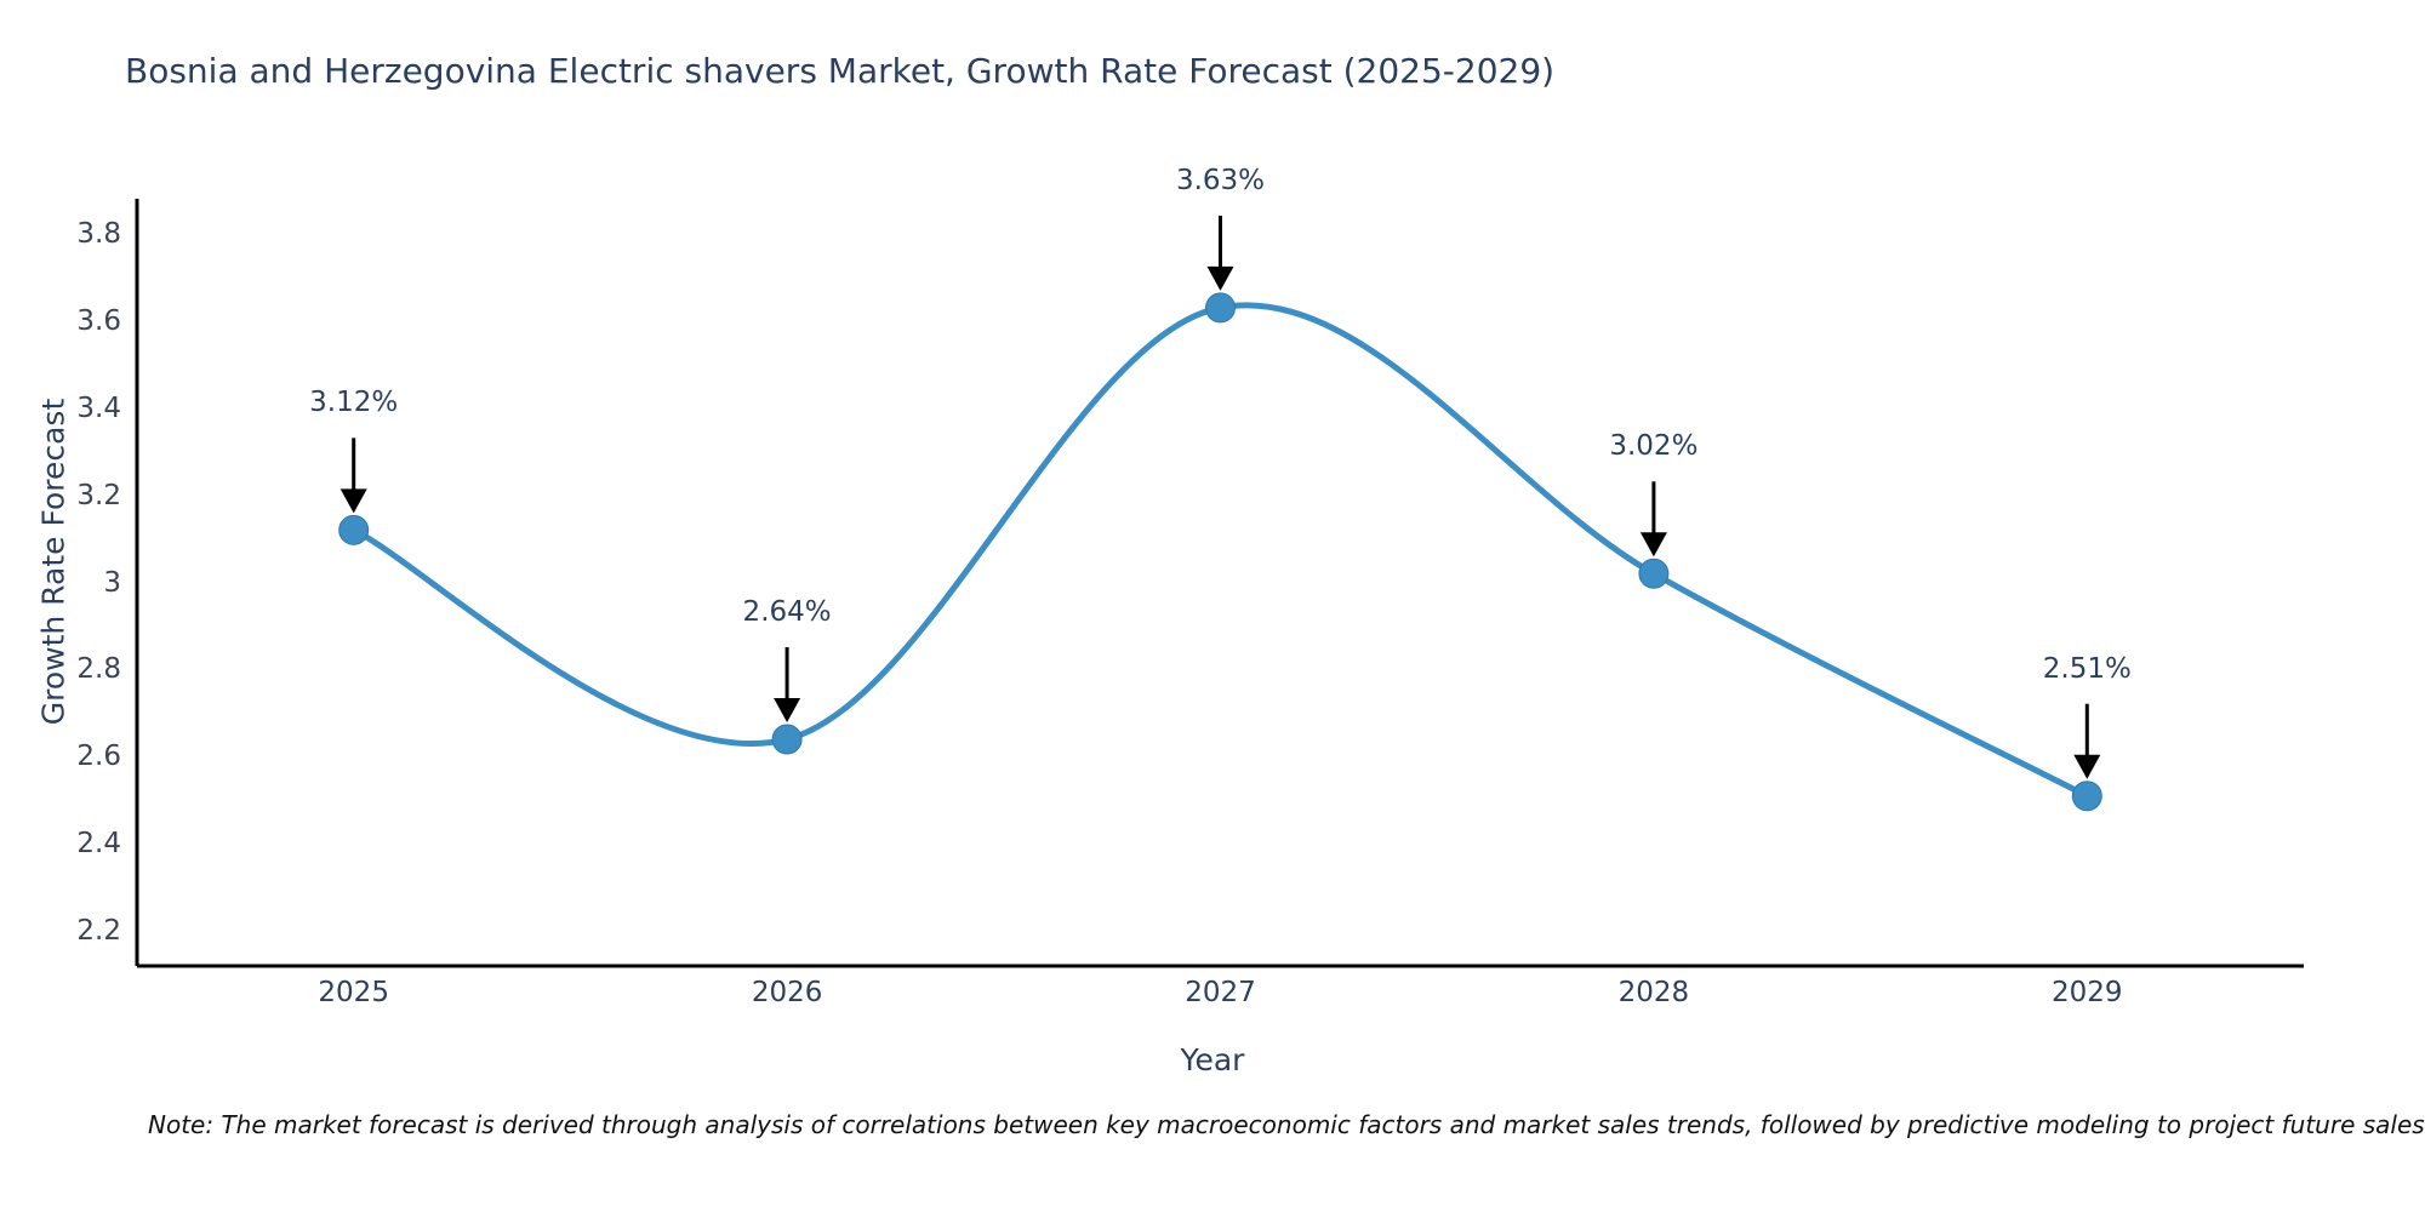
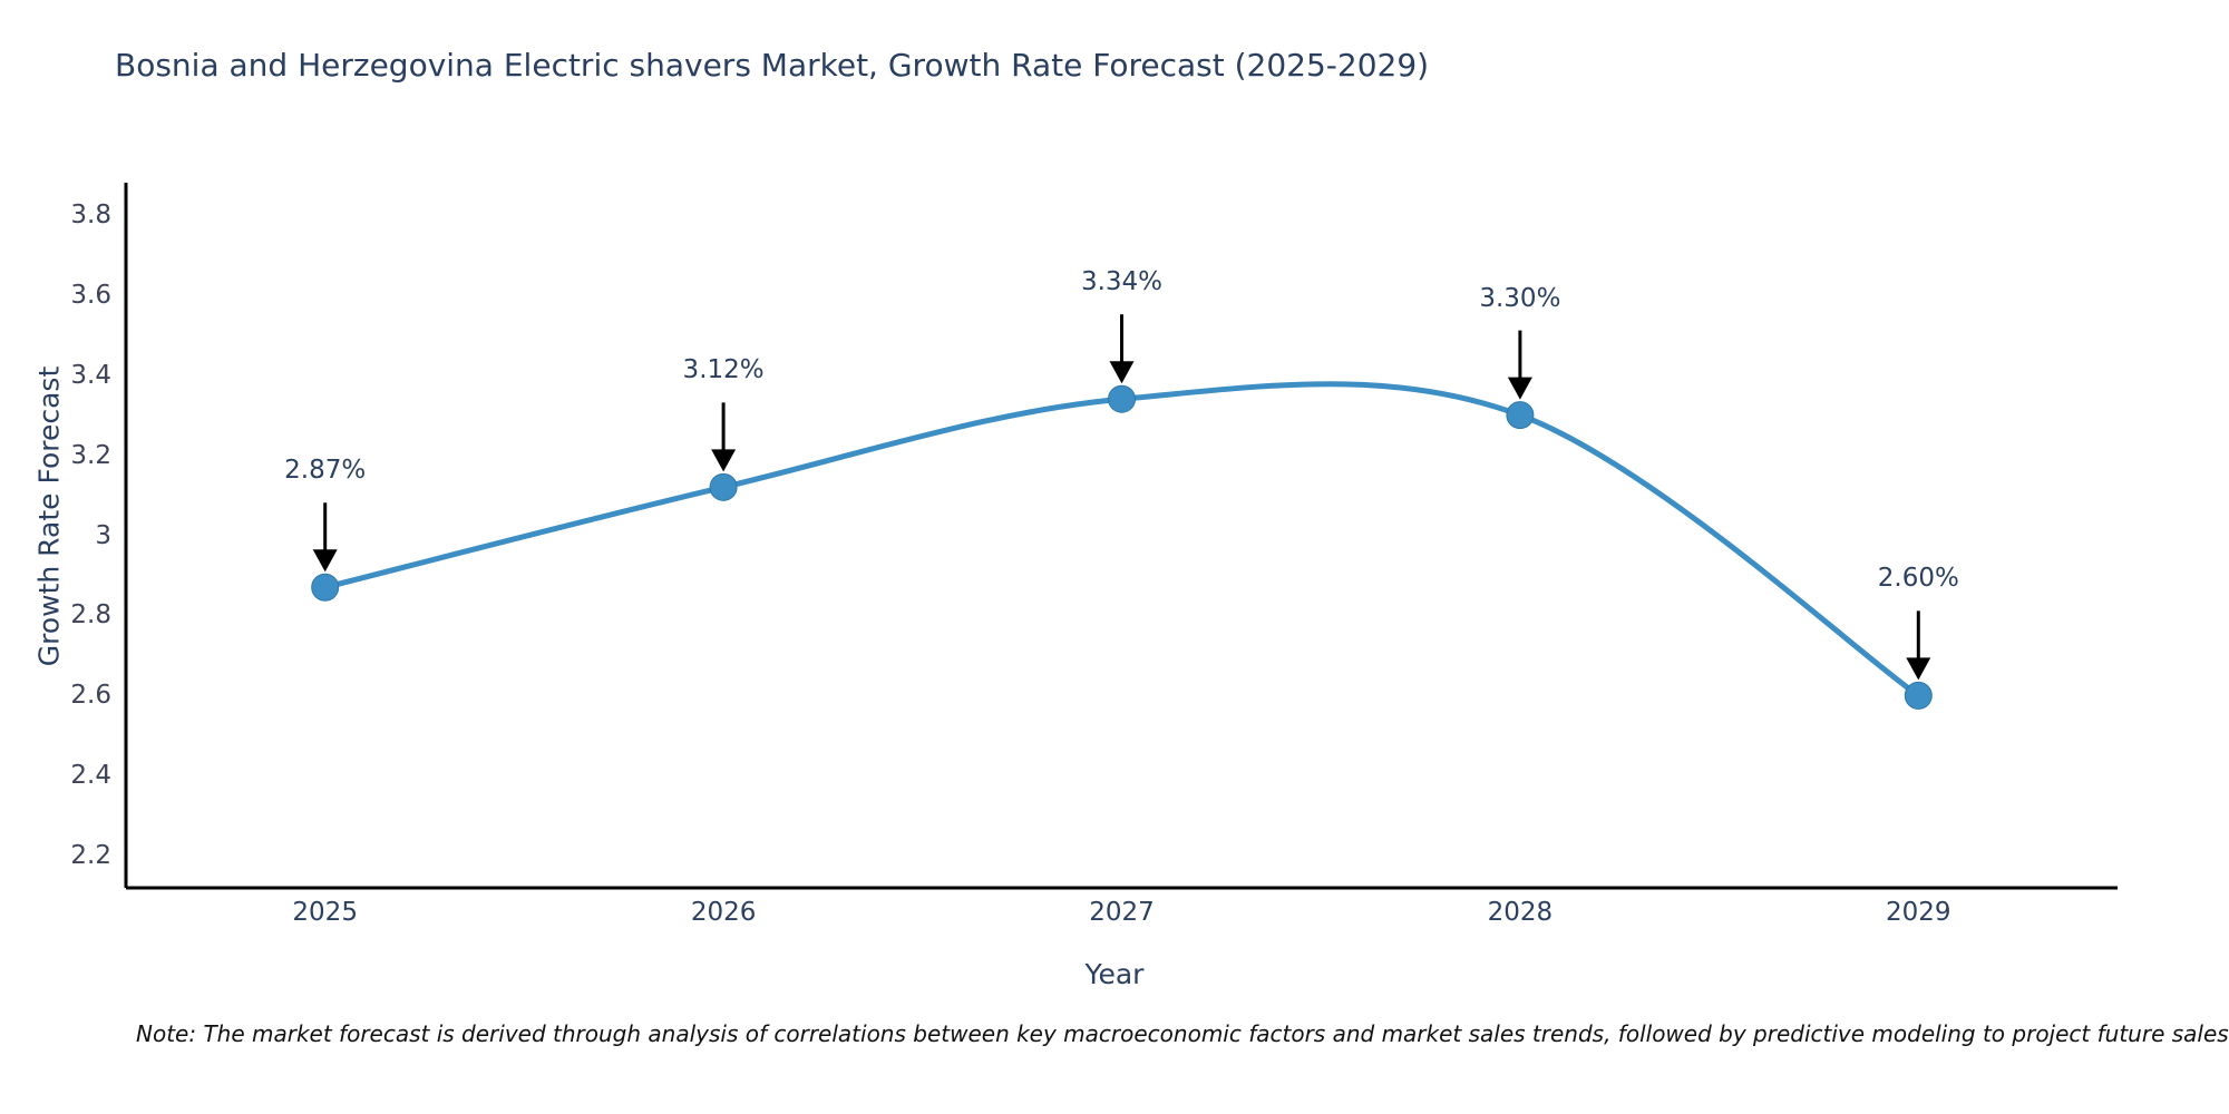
2025: 3.12% -> 2.87%
2026: 2.64% -> 3.12%
2027: 3.63% -> 3.34%
2028: 3.02% -> 3.30%
2029: 2.51% -> 2.60%
